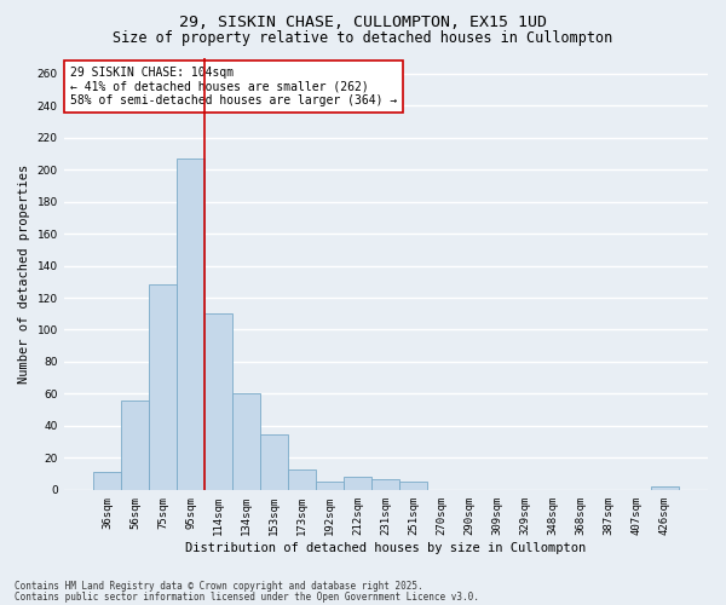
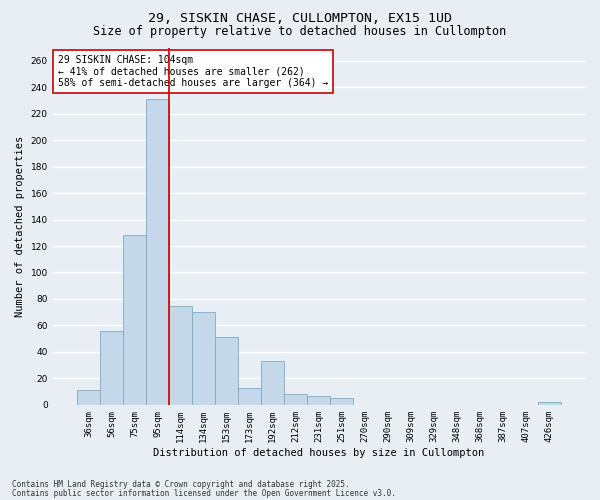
95sqm: 207 -> 231
114sqm: 110 -> 75
134sqm: 60 -> 70
153sqm: 35 -> 51
192sqm: 5 -> 33
